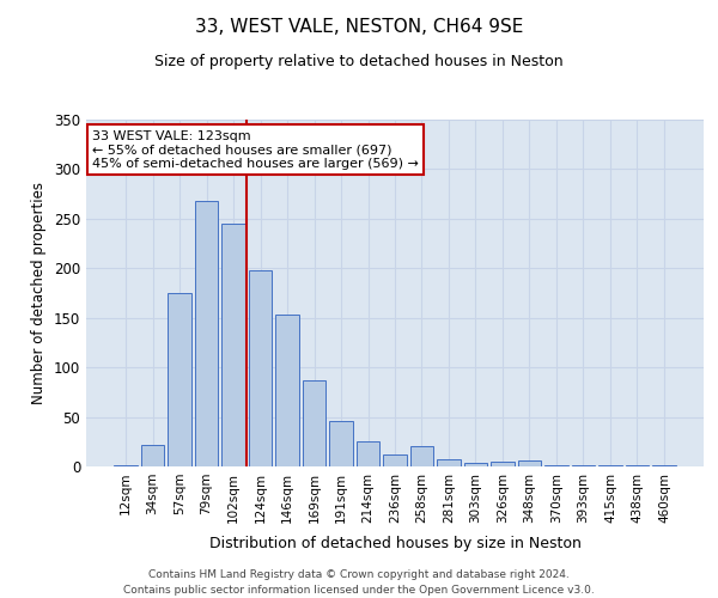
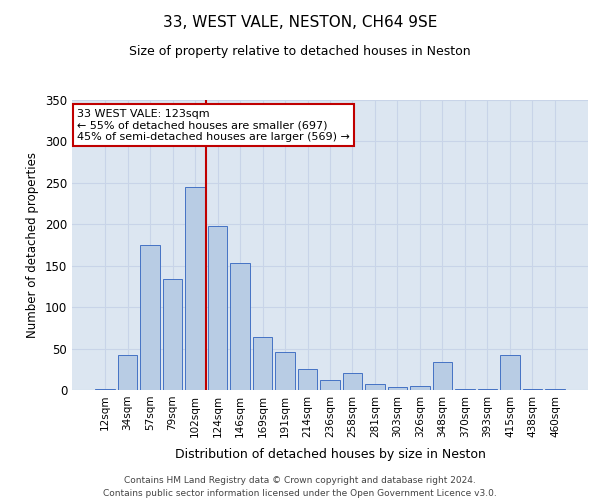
34sqm: 22 -> 42
79sqm: 268 -> 134
169sqm: 87 -> 64
348sqm: 6 -> 34
415sqm: 1 -> 42
